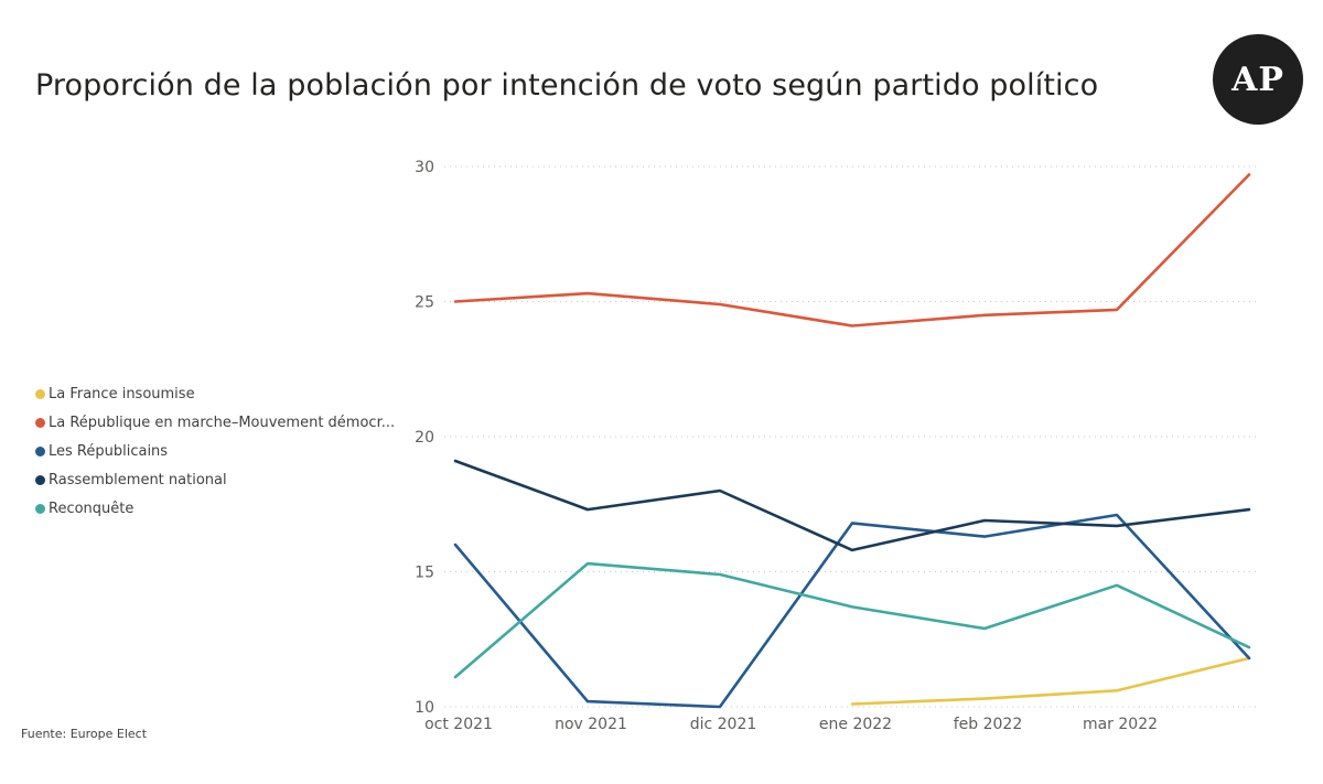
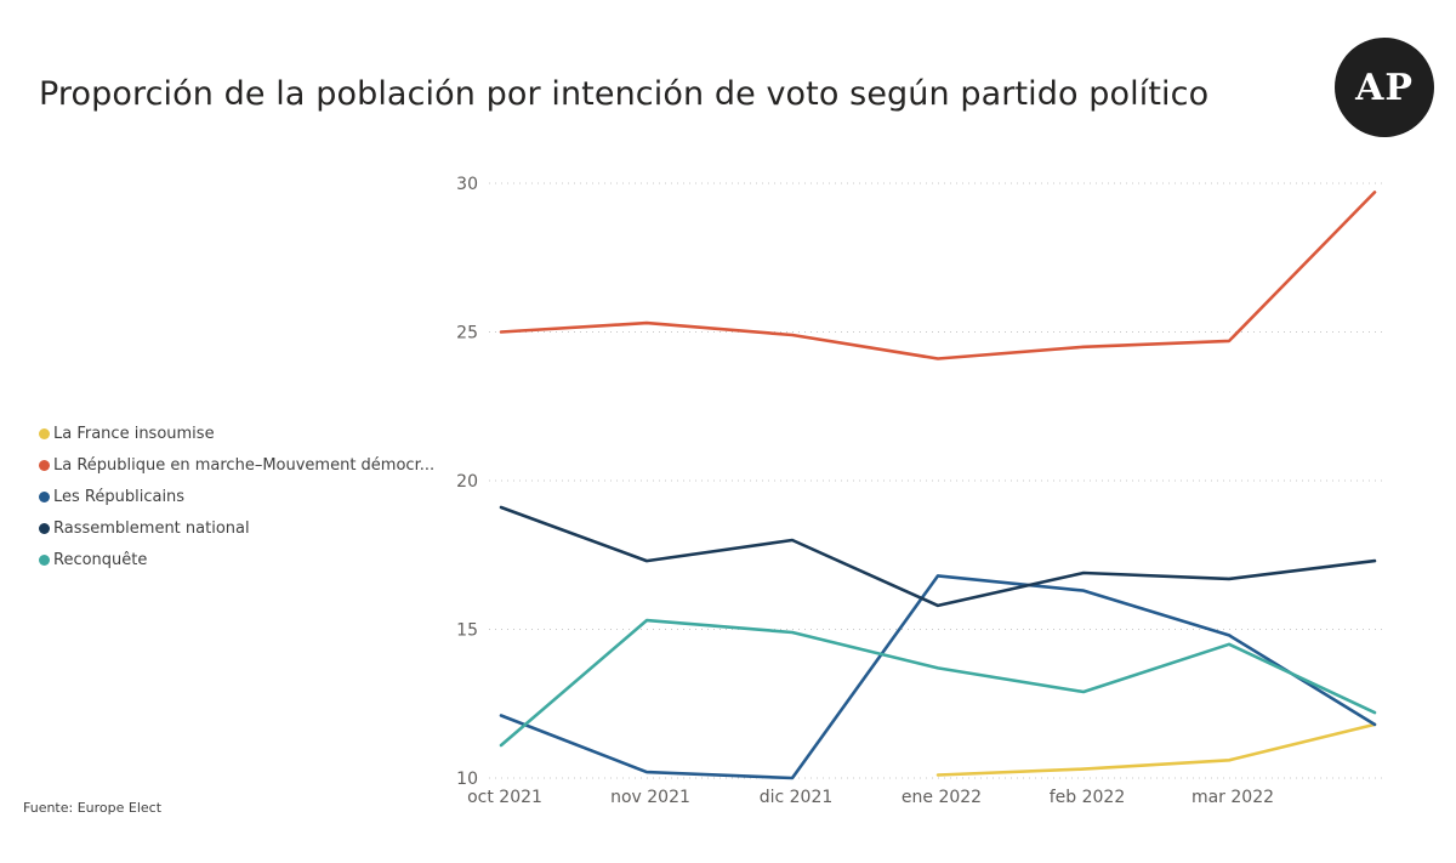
Les Républicains/oct 2021: 16.0 -> 12.1
Les Républicains/mar 2022: 17.1 -> 14.8
